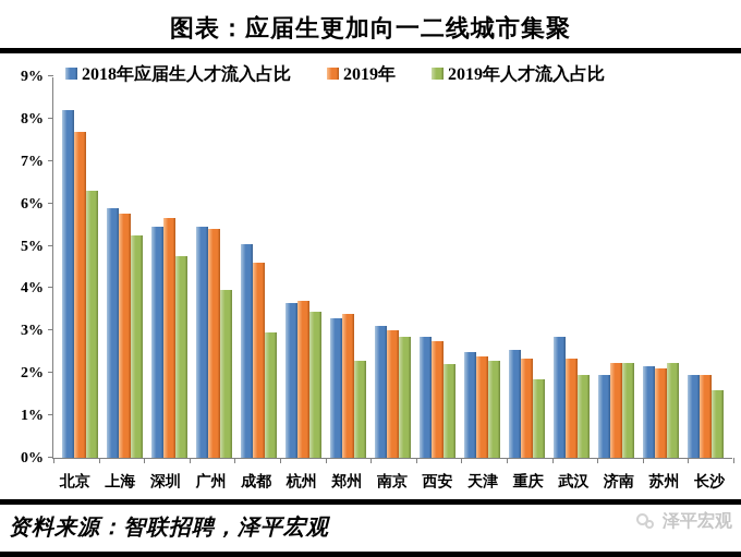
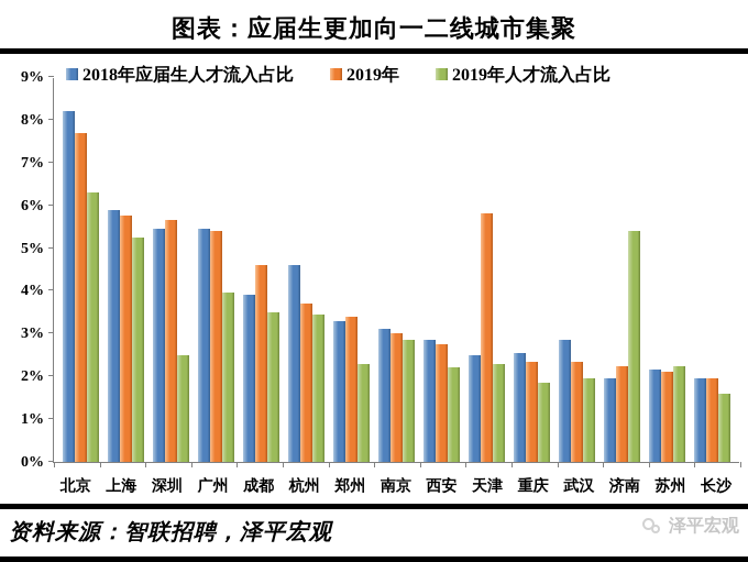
2019年人才流入占比/深圳: 4.8% -> 2.5%
2018年应届生人才流入占比/成都: 5.0% -> 3.9%
2019年人才流入占比/成都: 3.0% -> 3.5%
2018年应届生人才流入占比/杭州: 3.6% -> 4.6%
2019年/天津: 2.4% -> 5.8%
2019年人才流入占比/济南: 2.2% -> 5.4%
